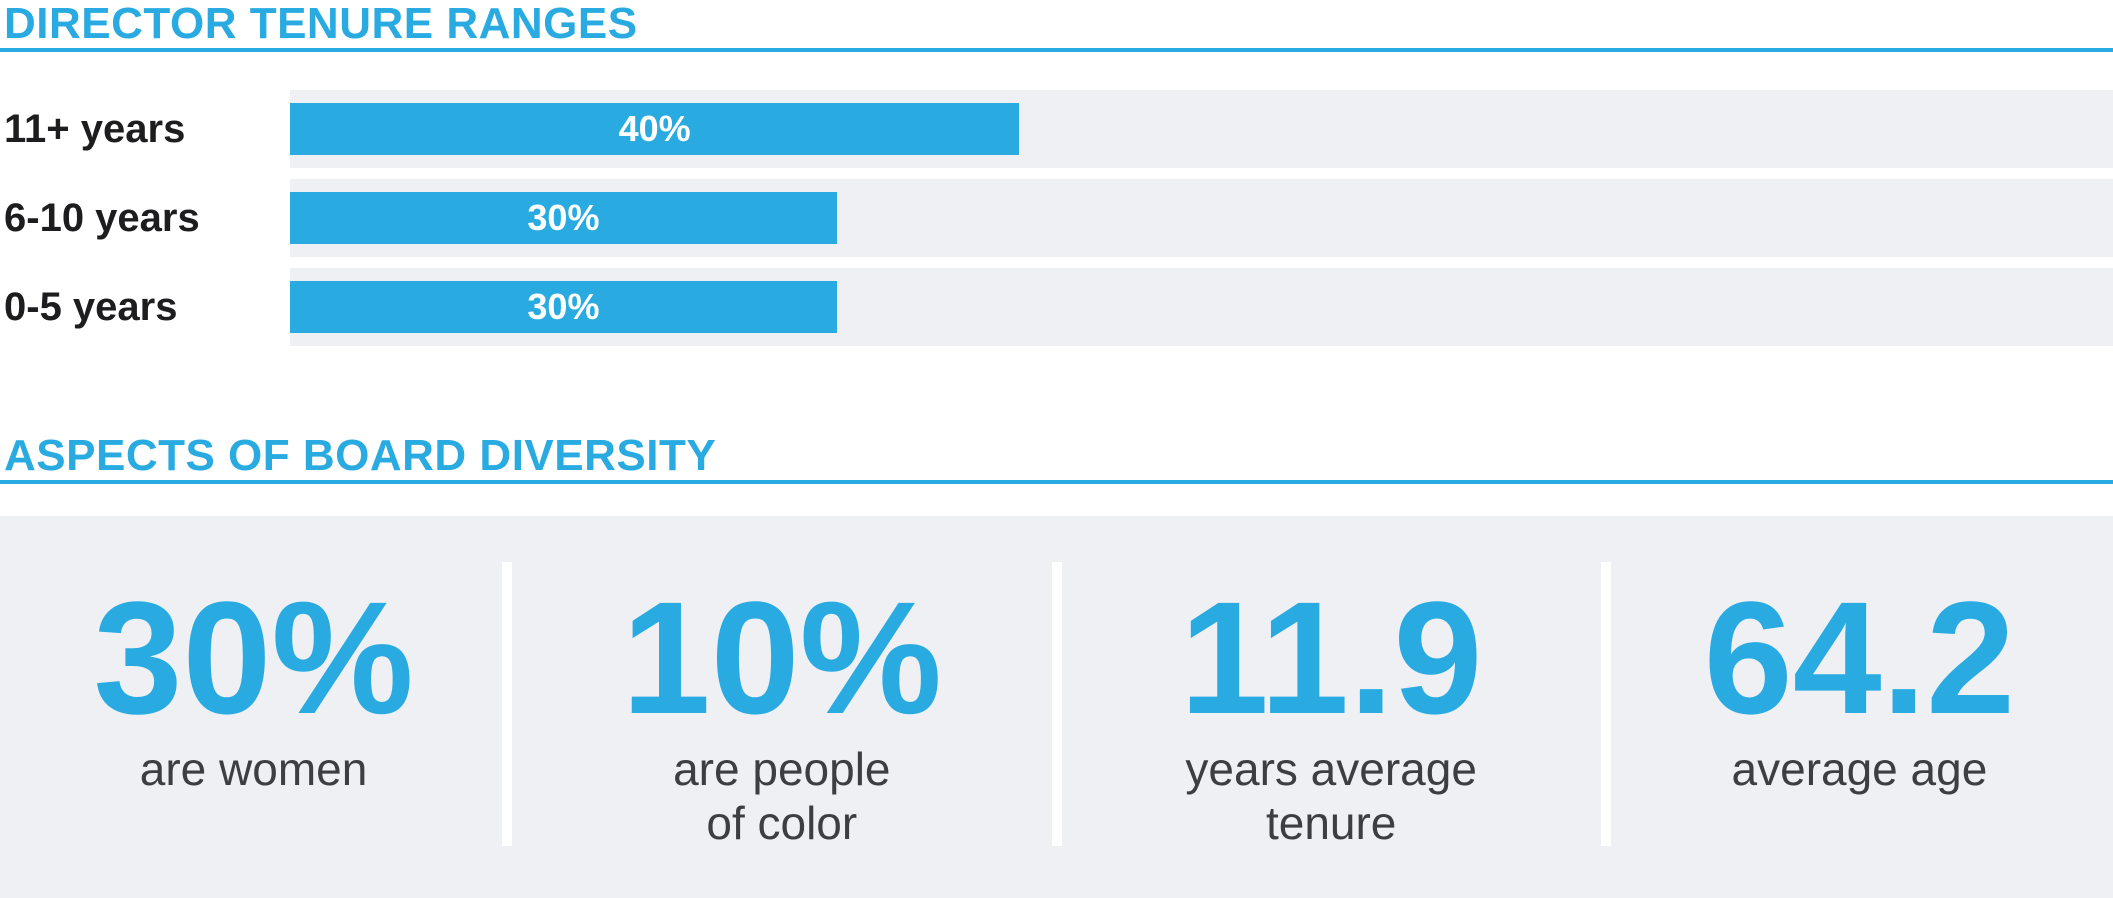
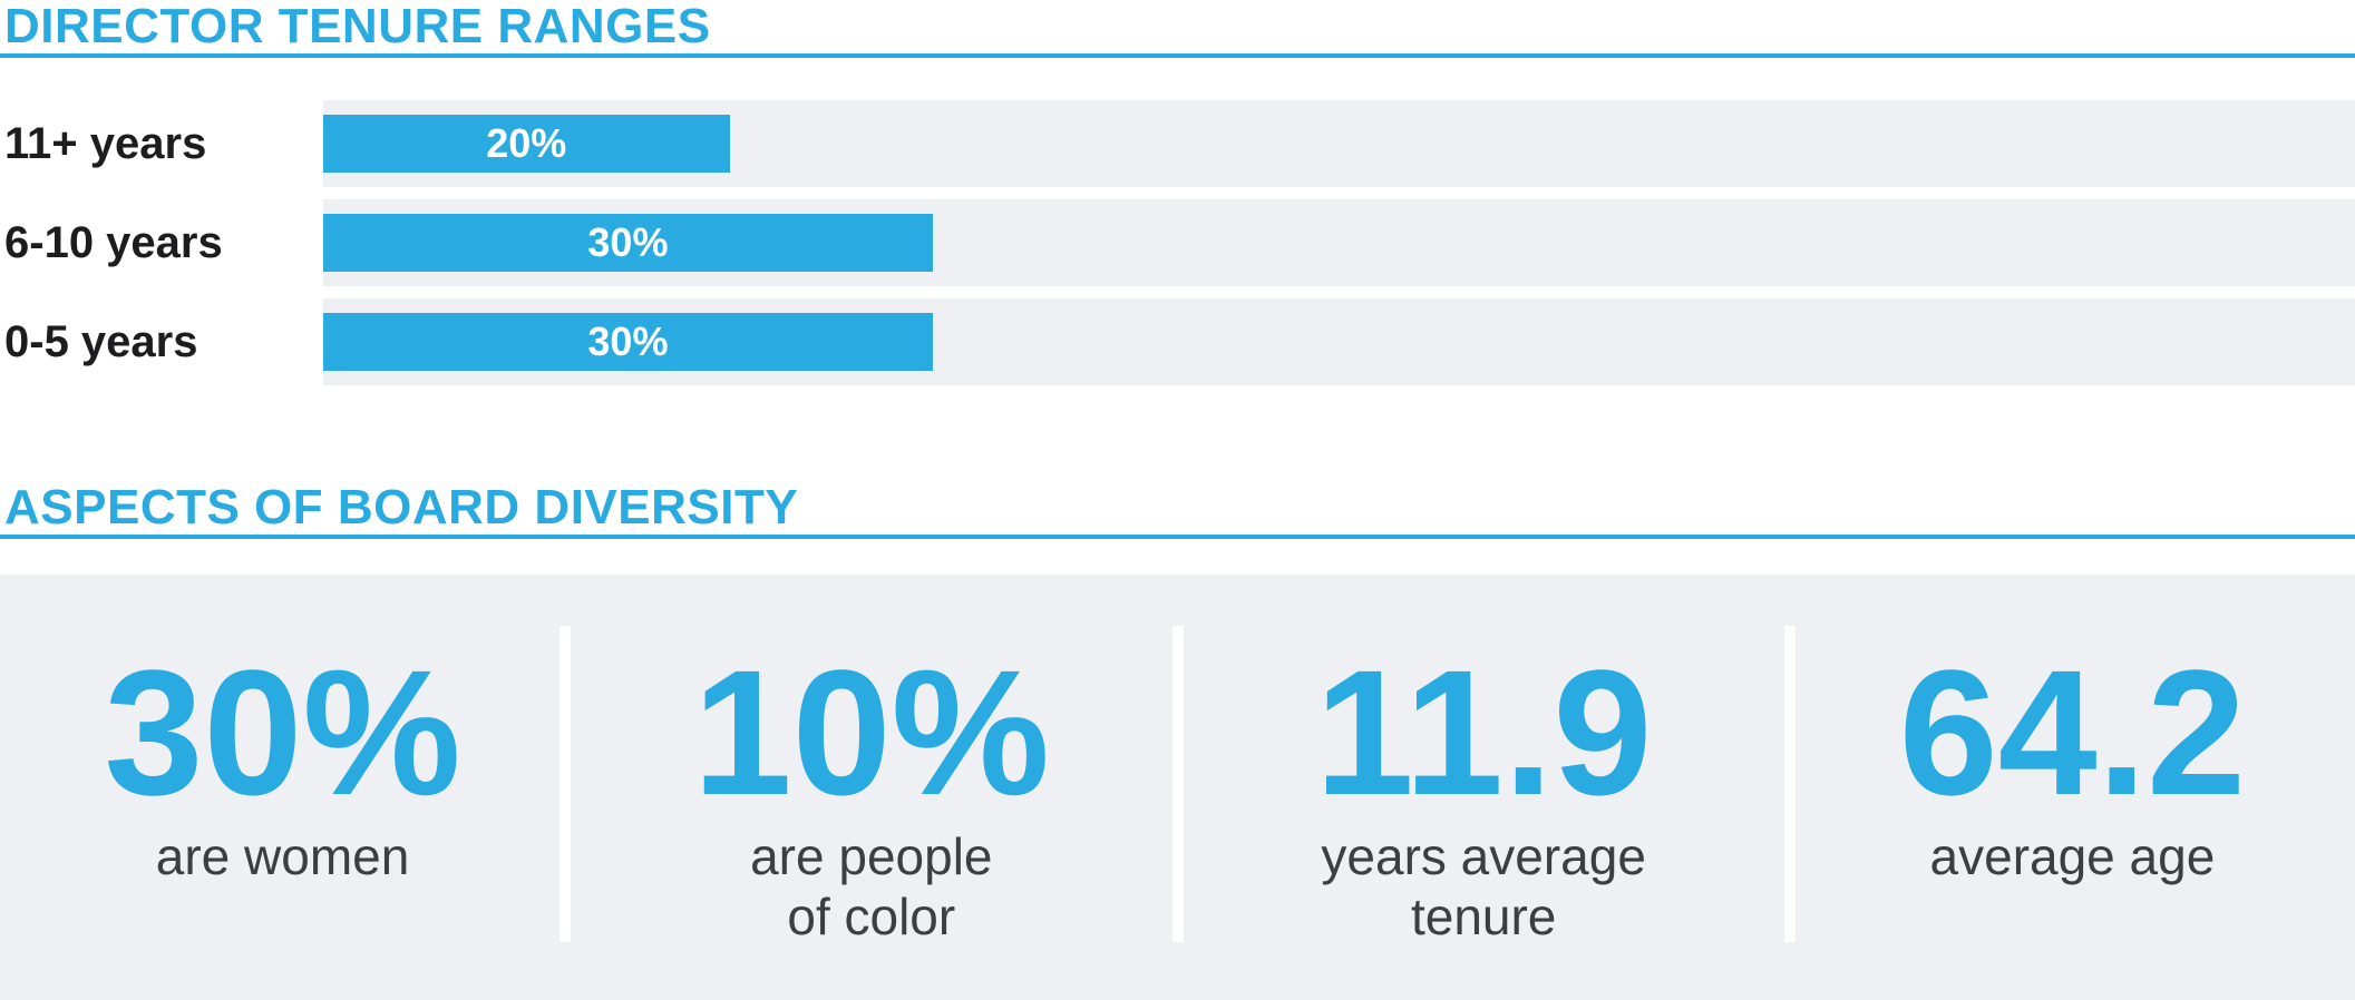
11+ years: 40% -> 20%
